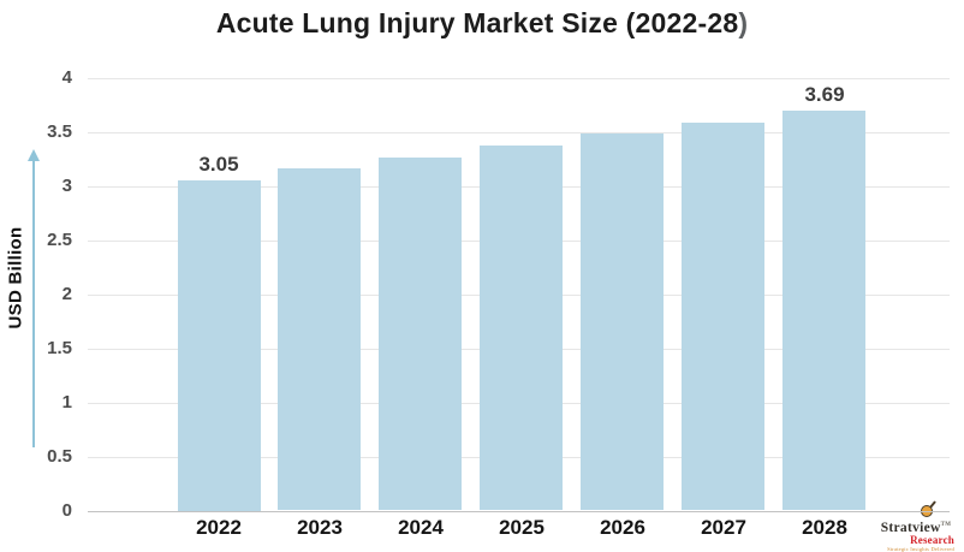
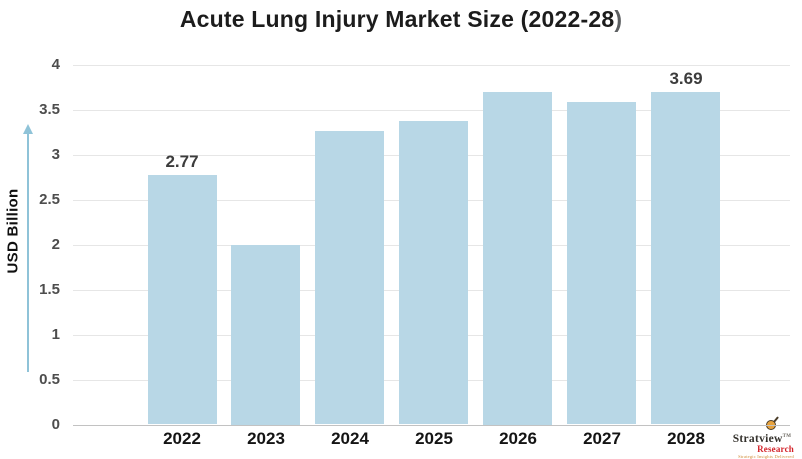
2022: 3.05 -> 2.77
2023: 3.2 -> 2.0
2026: 3.5 -> 3.7
